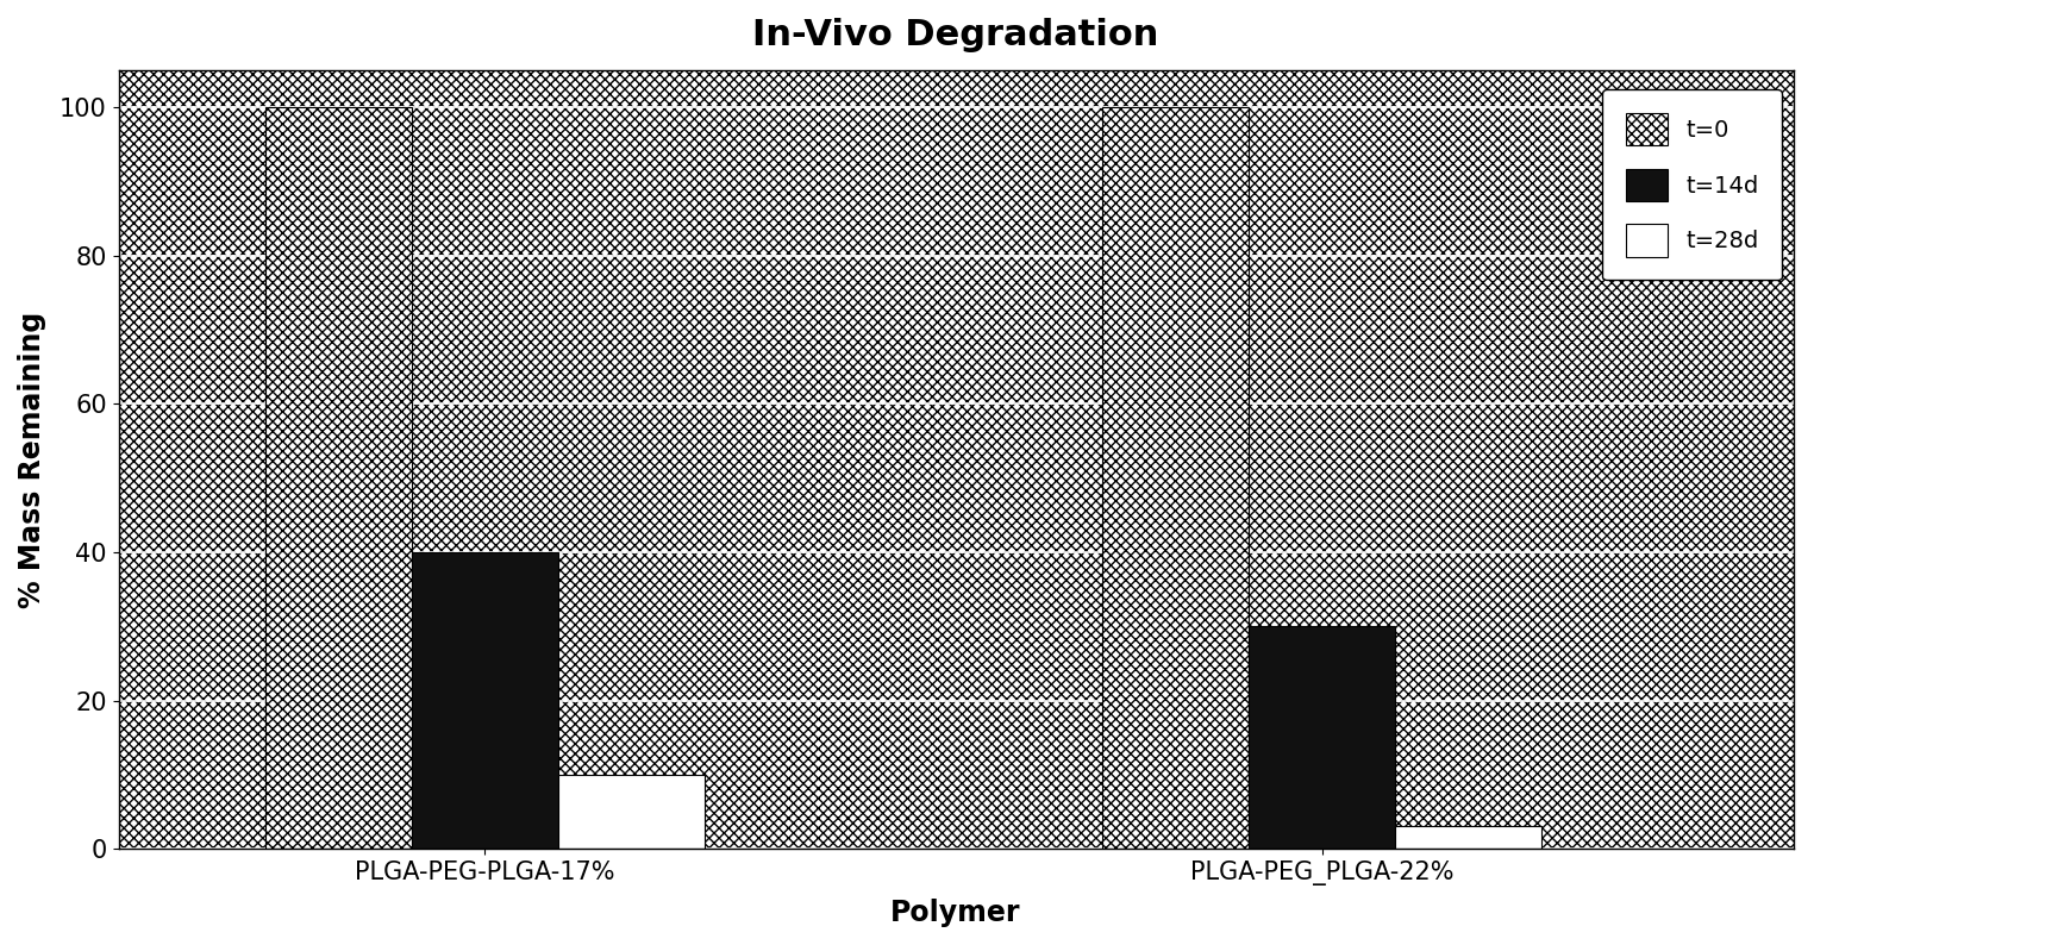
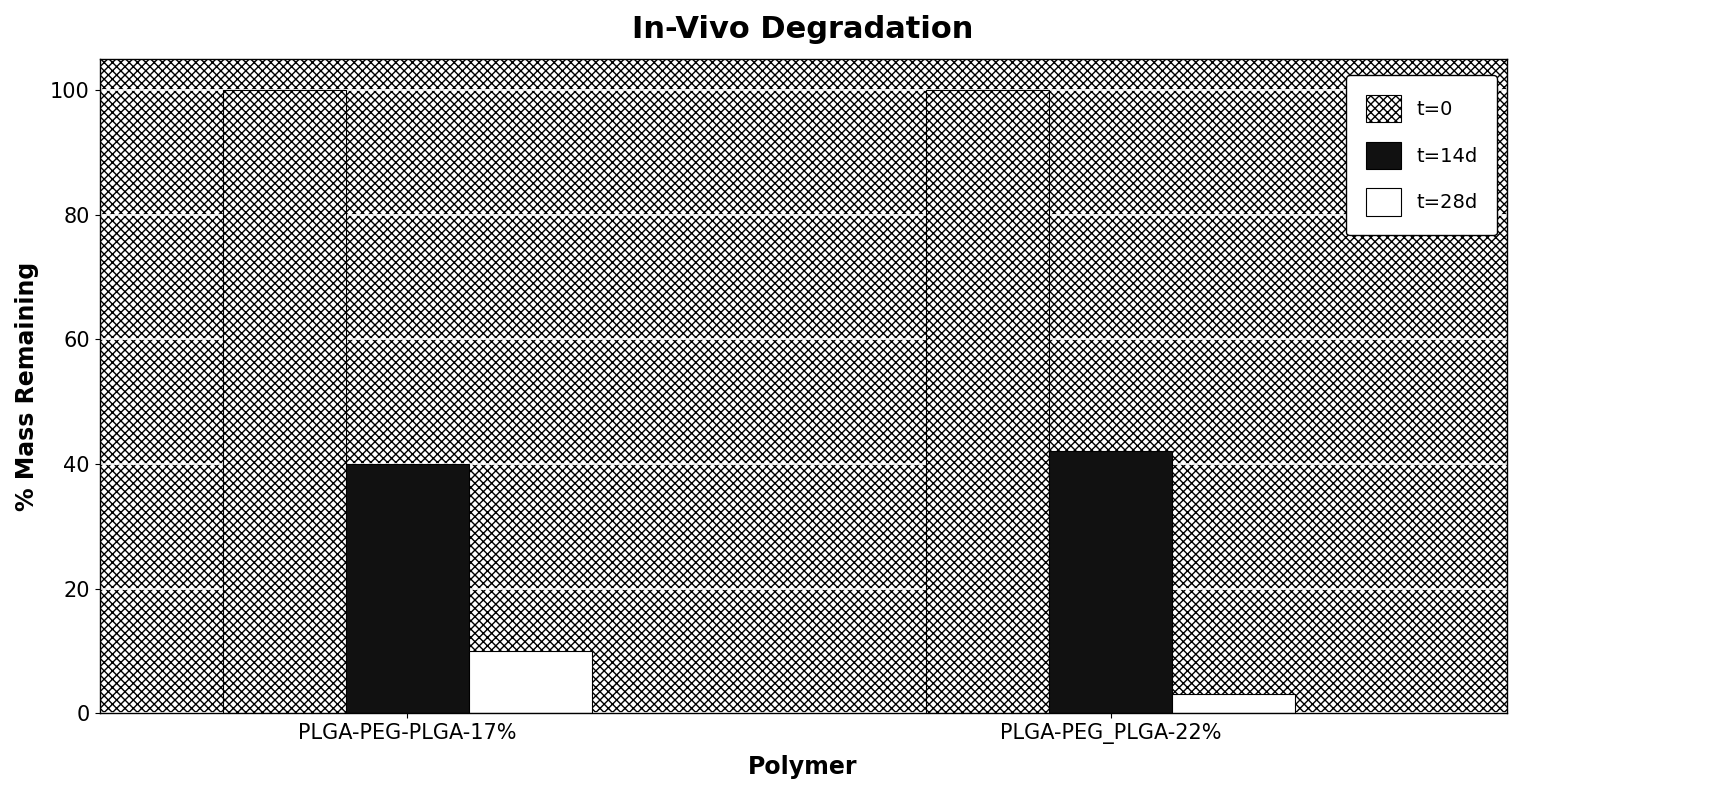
t=14d/PLGA-PEG_PLGA-22%: 30 -> 42
